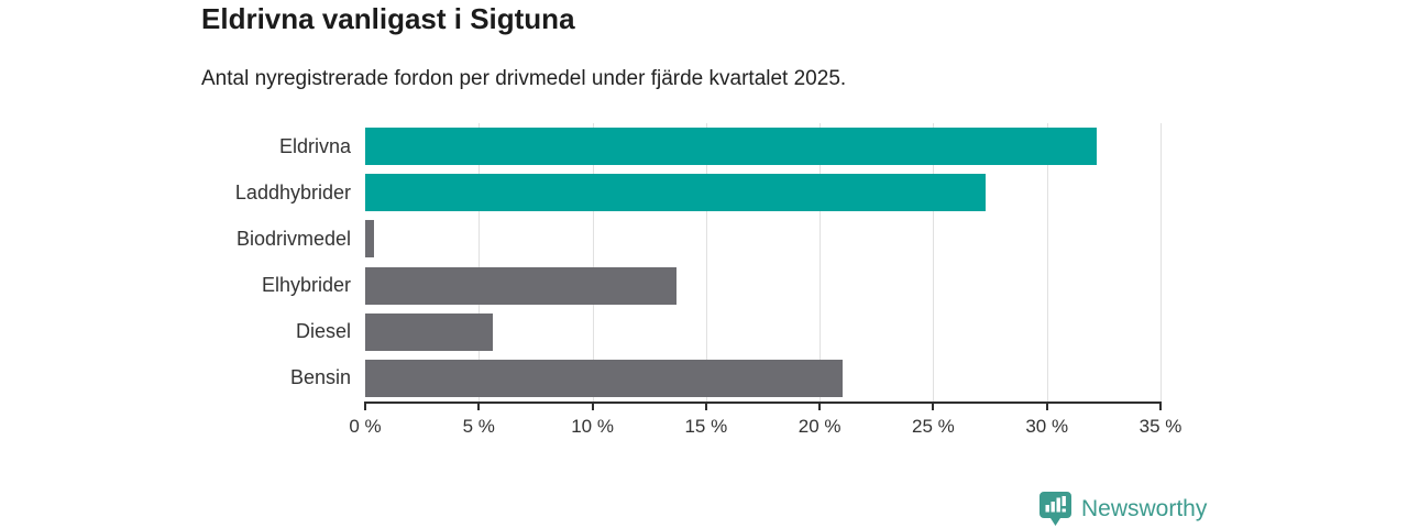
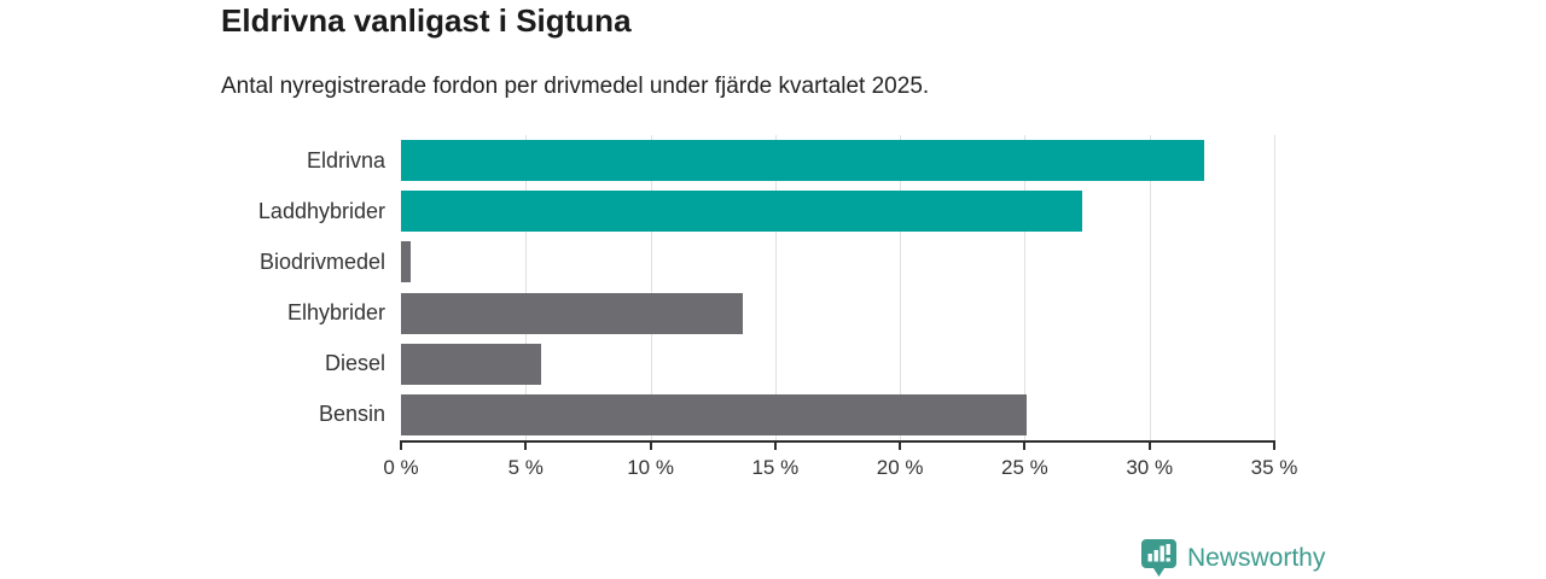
Bensin: 21.0% -> 25.1%
